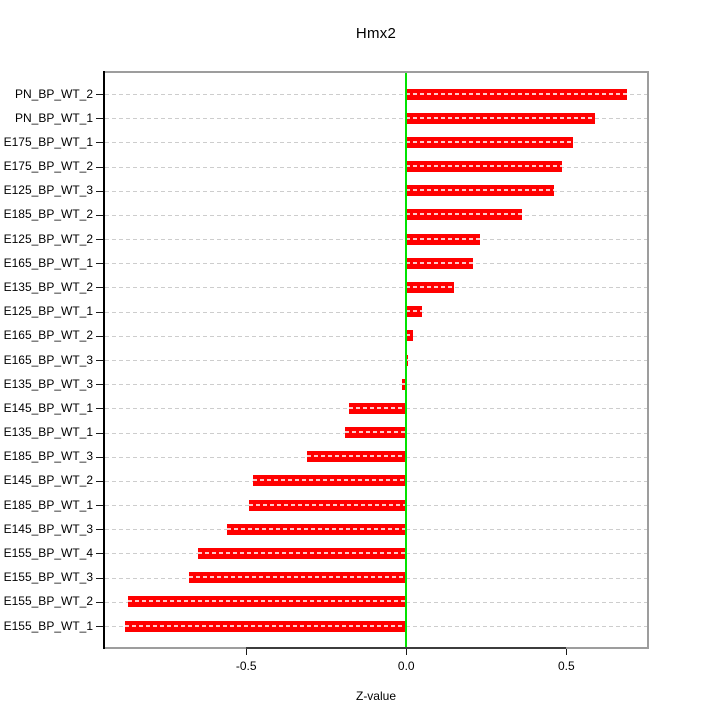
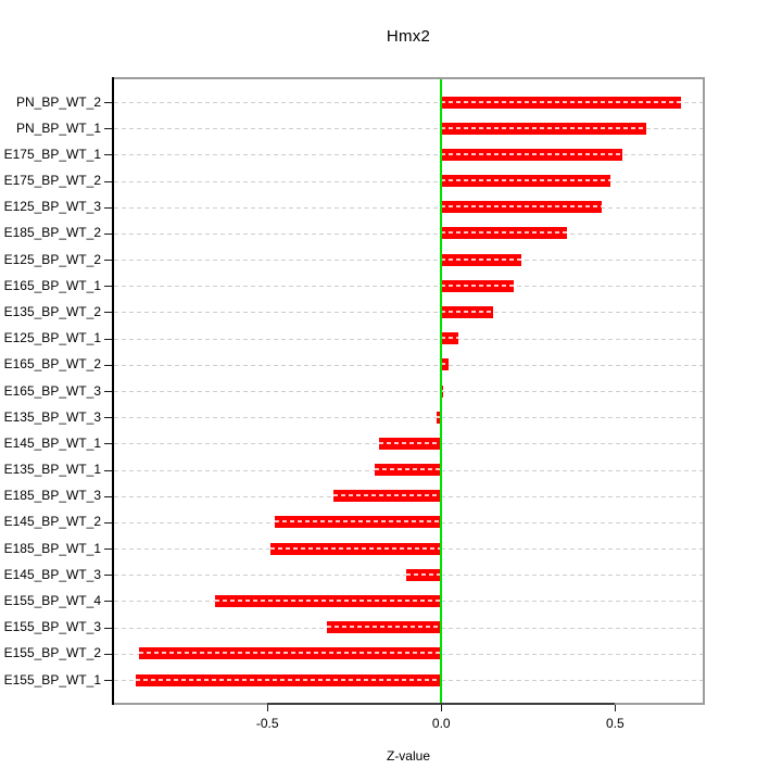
E145_BP_WT_3: -0.56 -> -0.10
E155_BP_WT_3: -0.68 -> -0.33
